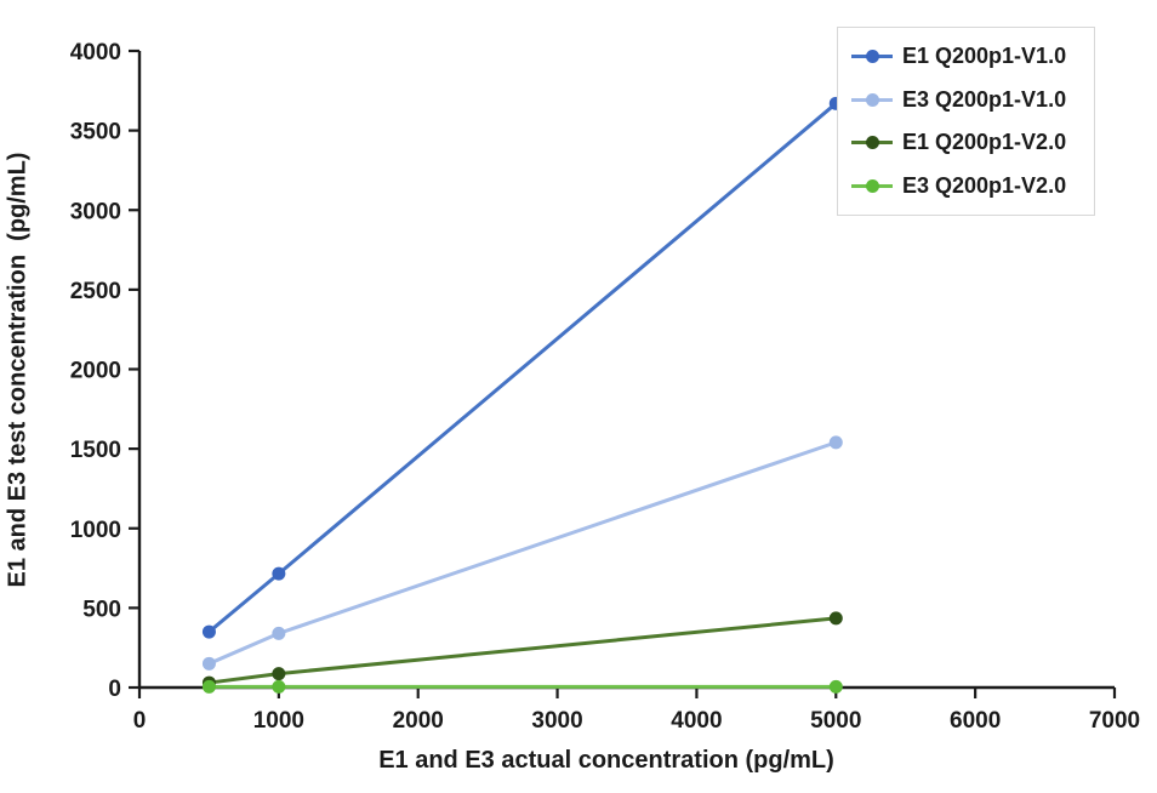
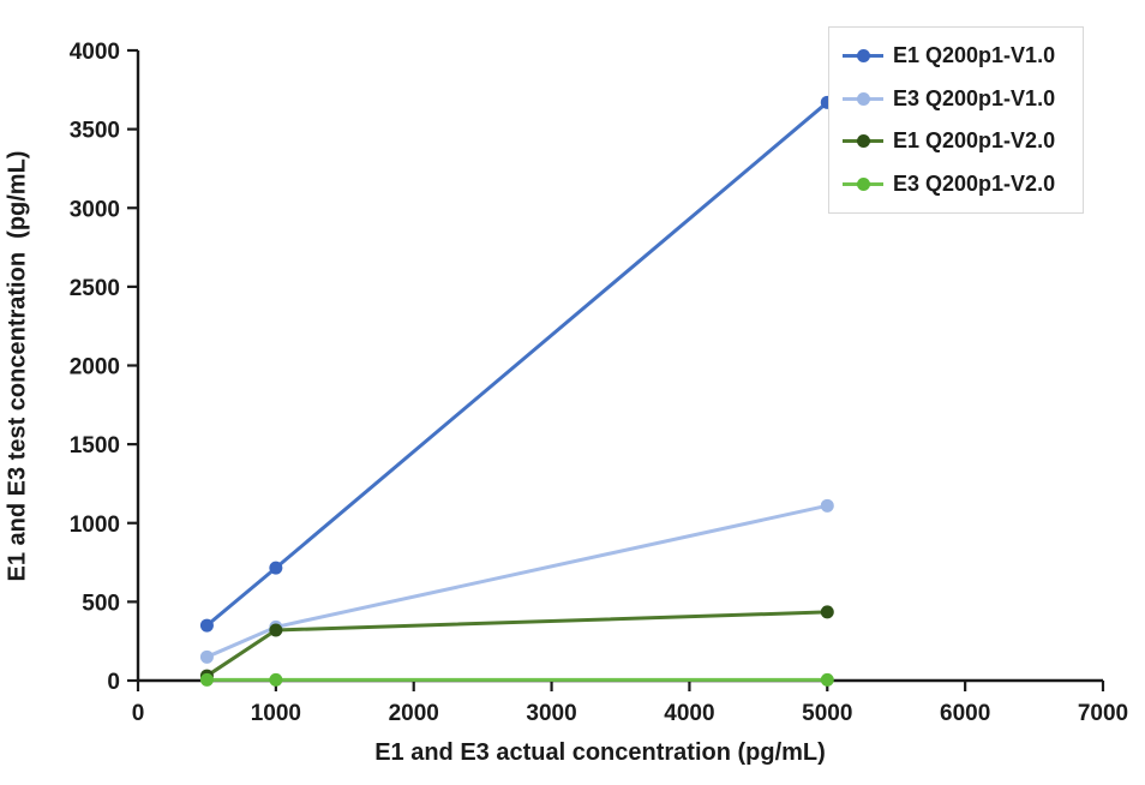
E1 Q200p1-V2.0/1000: 90 -> 320
E3 Q200p1-V1.0/5000: 1540 -> 1110
